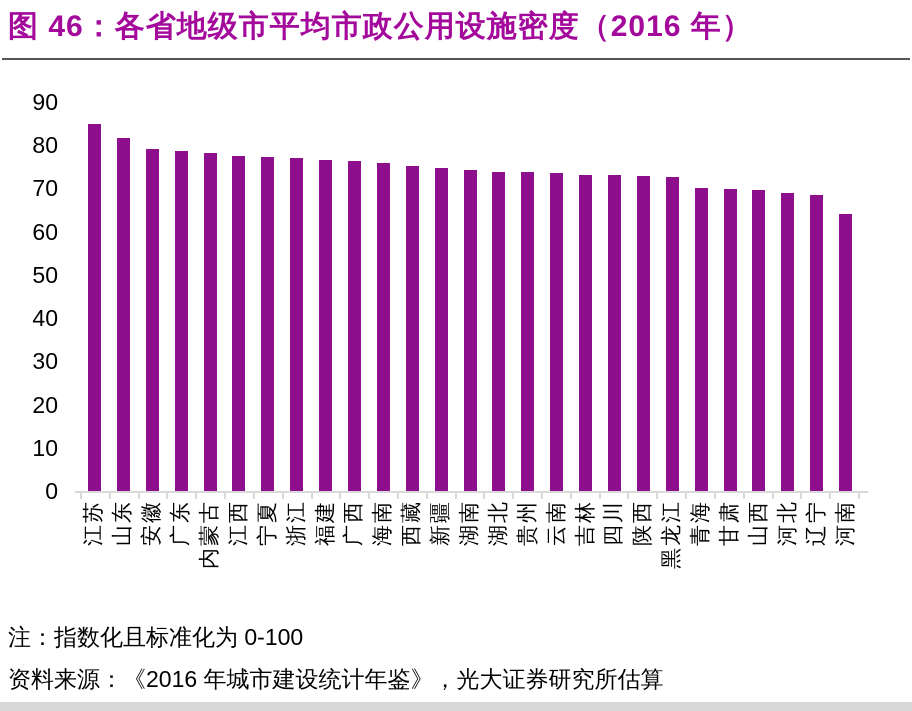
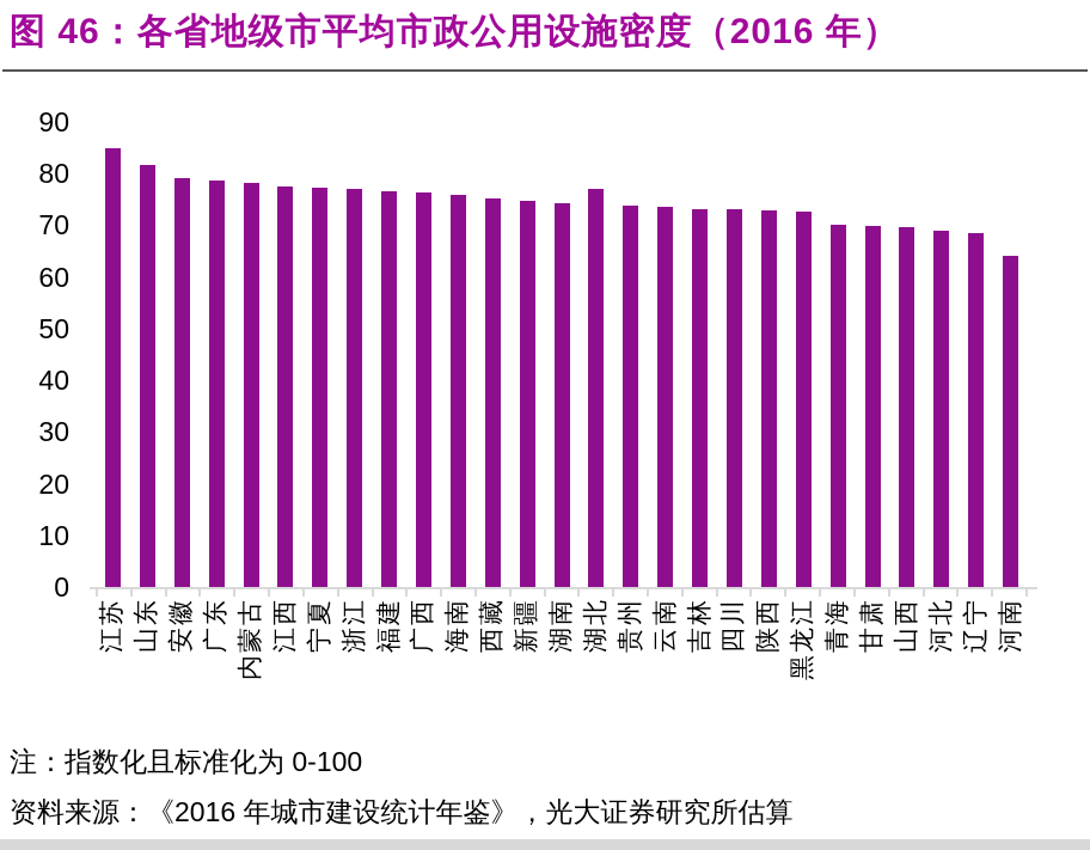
湖北: 74 -> 77
